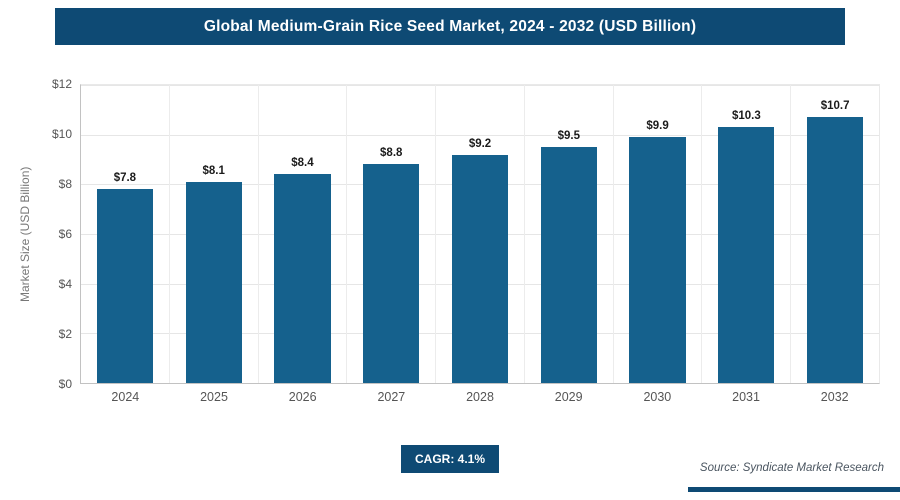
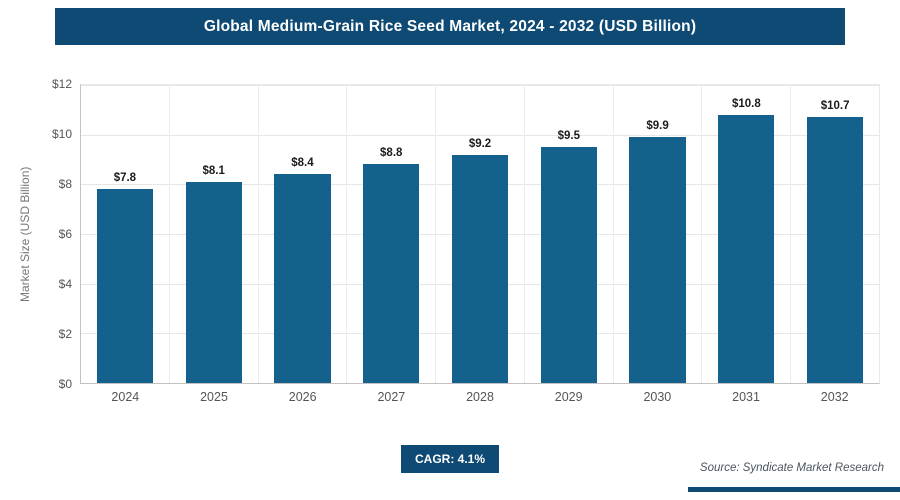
2031: $10.3 -> $10.8
